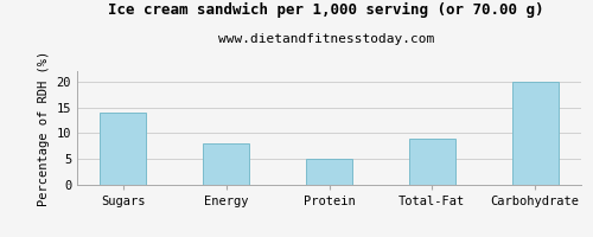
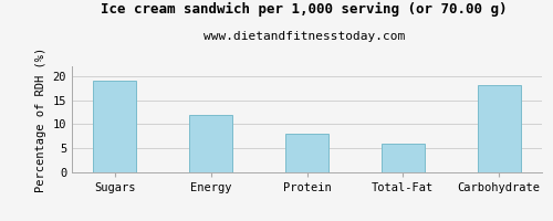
Sugars: 14 -> 19
Energy: 8 -> 12
Protein: 5 -> 8
Total-Fat: 9 -> 6
Carbohydrate: 20 -> 18
